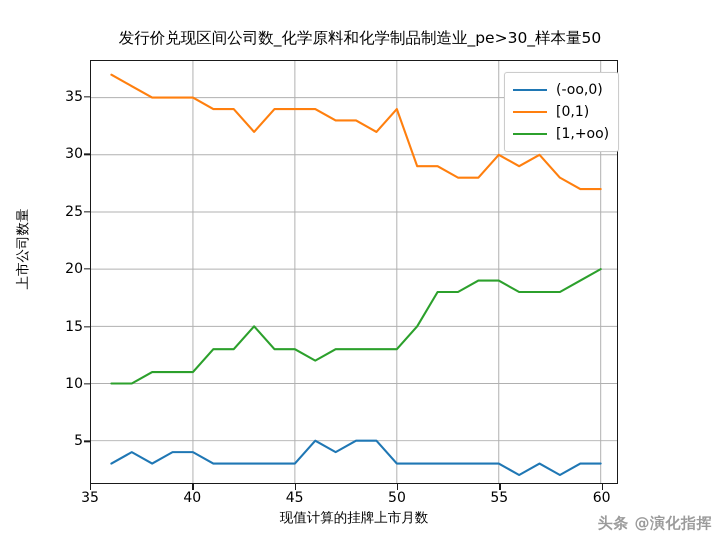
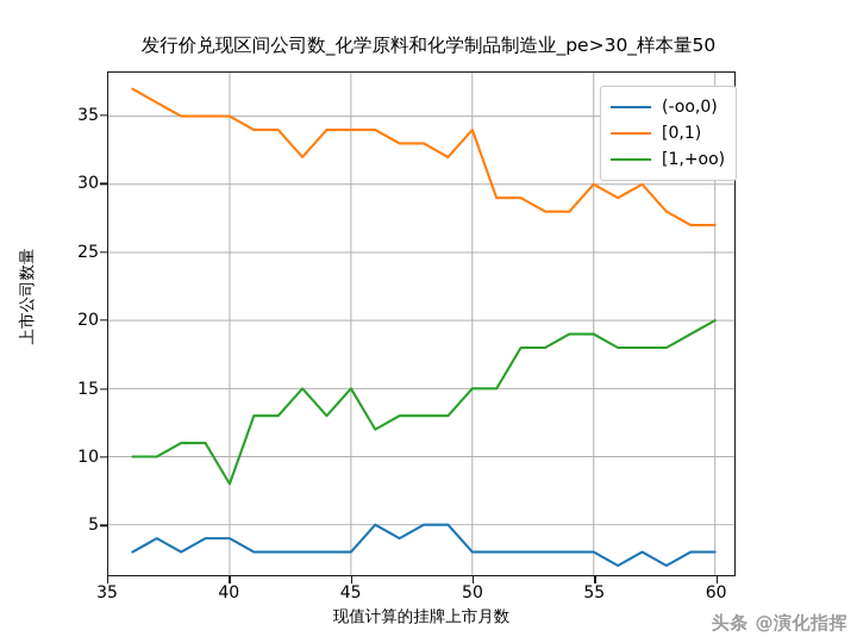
[1,+oo)/40: 11 -> 8
[1,+oo)/45: 13 -> 15
[1,+oo)/50: 13 -> 15
